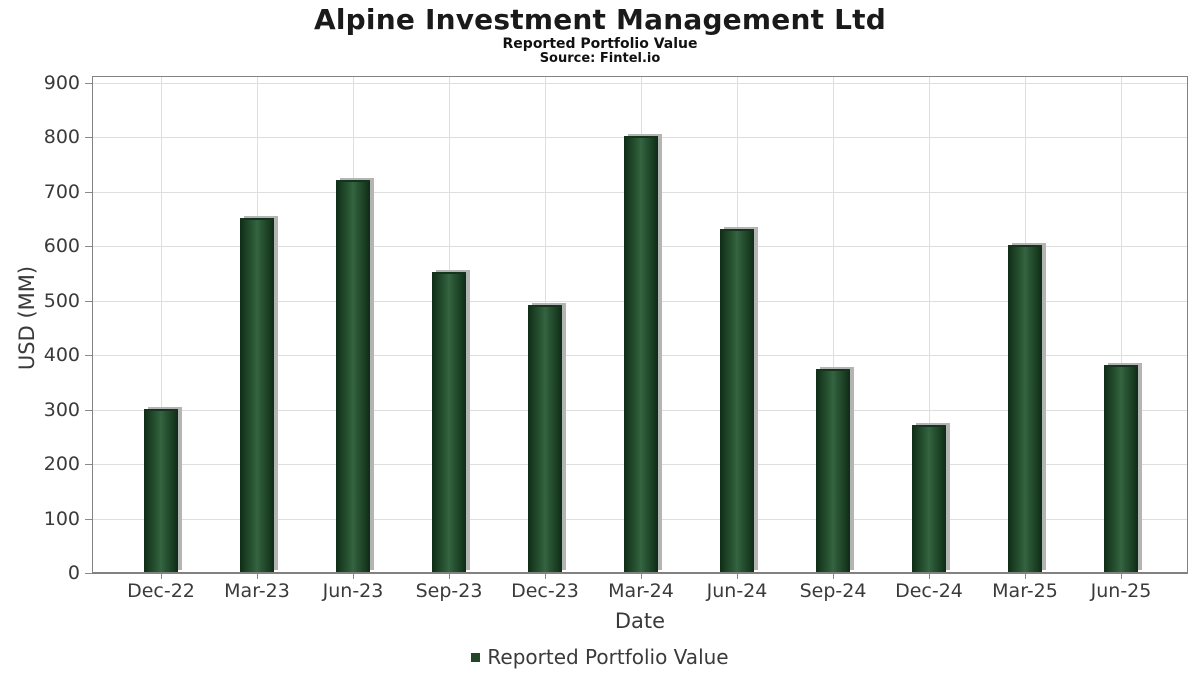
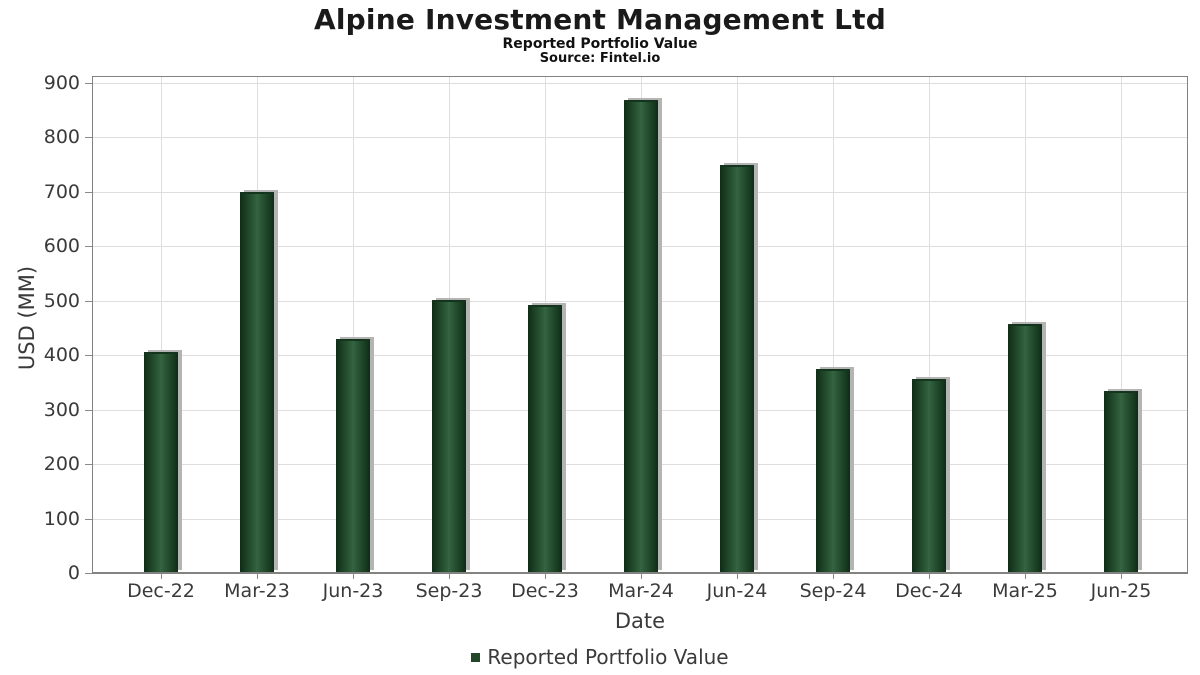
Dec-22: 300 -> 400
Mar-23: 650 -> 700
Jun-23: 720 -> 430
Sep-23: 550 -> 500
Mar-24: 800 -> 870
Jun-24: 630 -> 750
Dec-24: 270 -> 350
Mar-25: 600 -> 460
Jun-25: 380 -> 330
